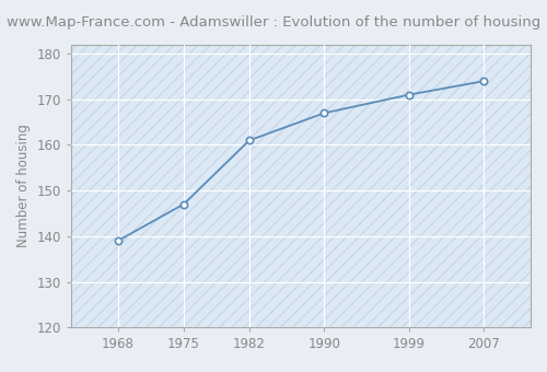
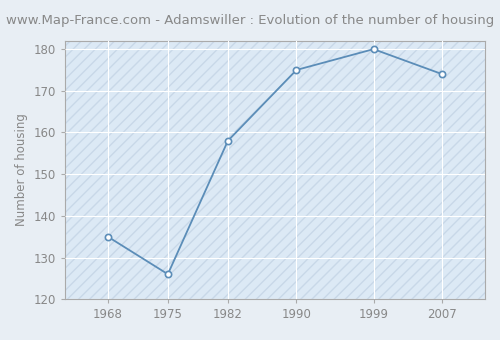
1968: 139 -> 135
1975: 147 -> 126
1982: 161 -> 158
1990: 167 -> 175
1999: 171 -> 180
